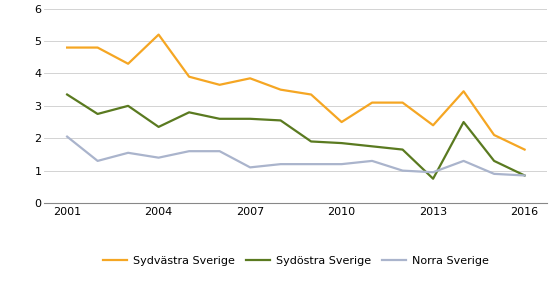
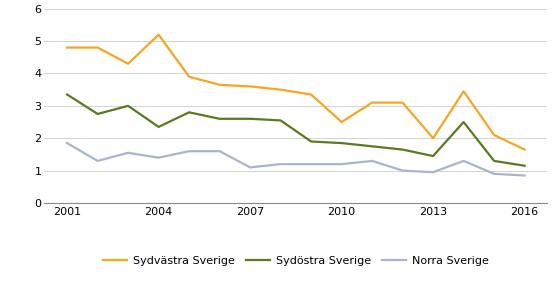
Norra Sverige/2001: 2.05 -> 1.85
Sydvästra Sverige/2007: 3.85 -> 3.60
Sydvästra Sverige/2013: 2.40 -> 2.00
Sydöstra Sverige/2013: 0.75 -> 1.45
Sydöstra Sverige/2016: 0.85 -> 1.15
